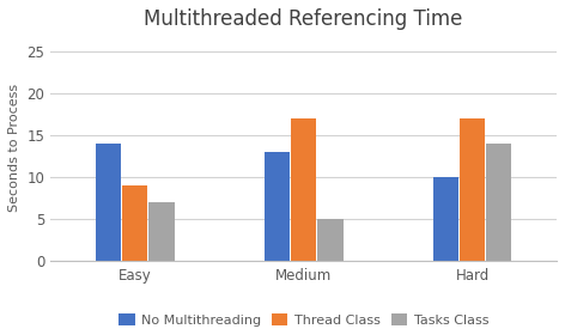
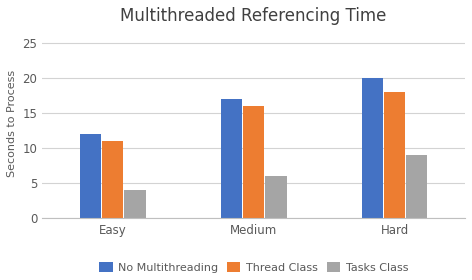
No Multithreading/Easy: 14 -> 12
Thread Class/Easy: 9 -> 11
Tasks Class/Easy: 7 -> 4
No Multithreading/Medium: 13 -> 17
Thread Class/Medium: 17 -> 16
Tasks Class/Medium: 5 -> 6
No Multithreading/Hard: 10 -> 20
Thread Class/Hard: 17 -> 18
Tasks Class/Hard: 14 -> 9
